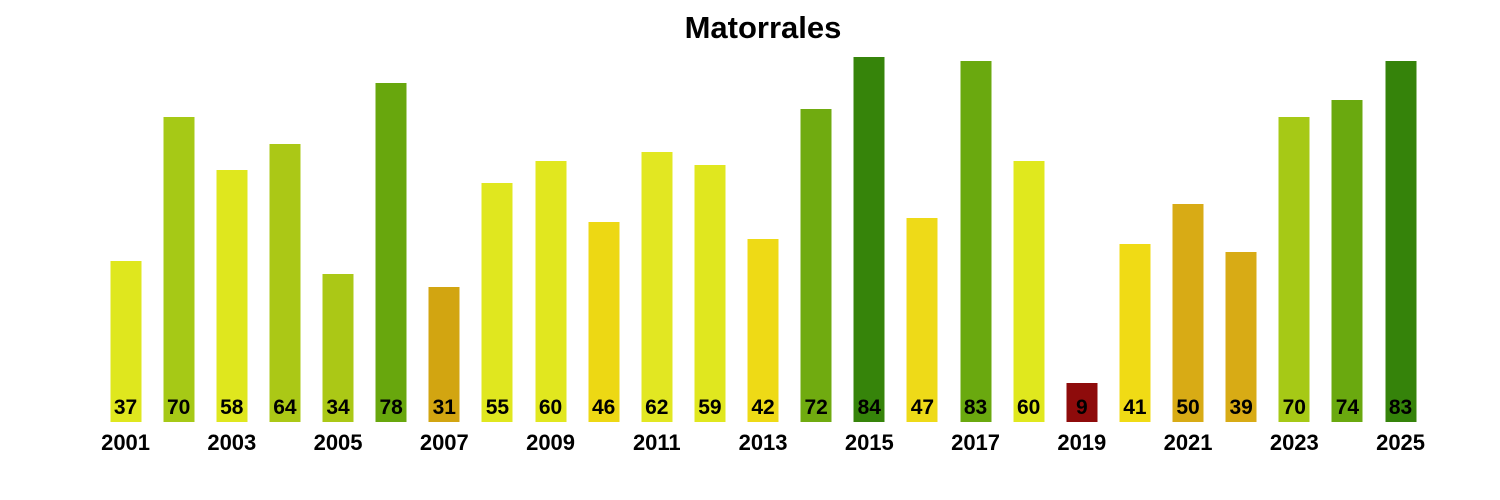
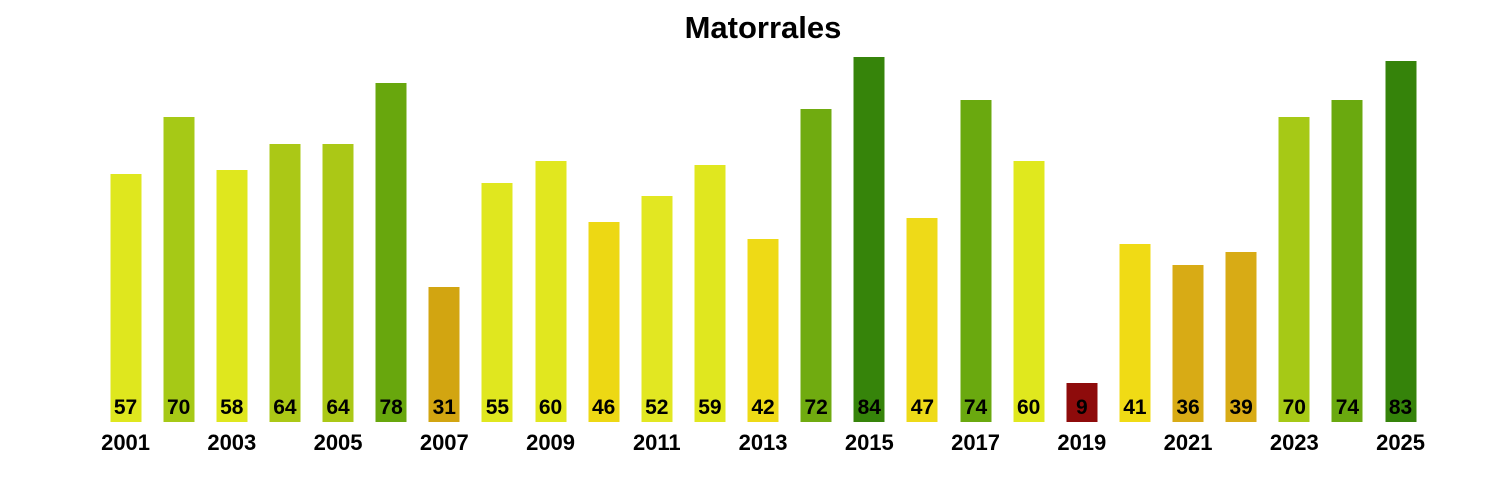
2001: 37 -> 57
2005: 34 -> 64
2011: 62 -> 52
2017: 83 -> 74
2021: 50 -> 36
